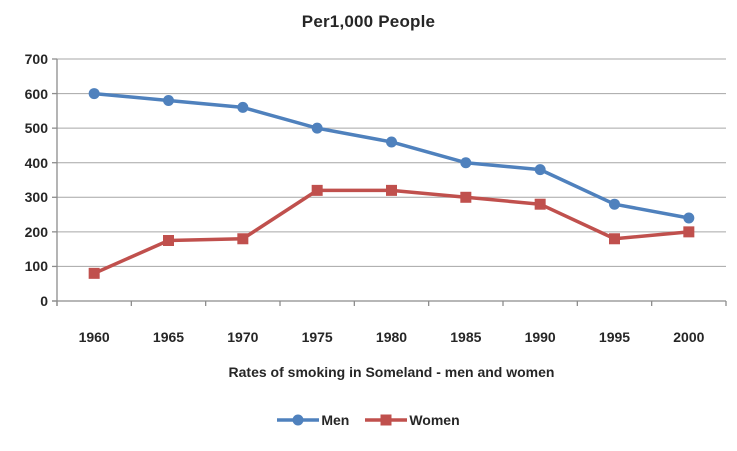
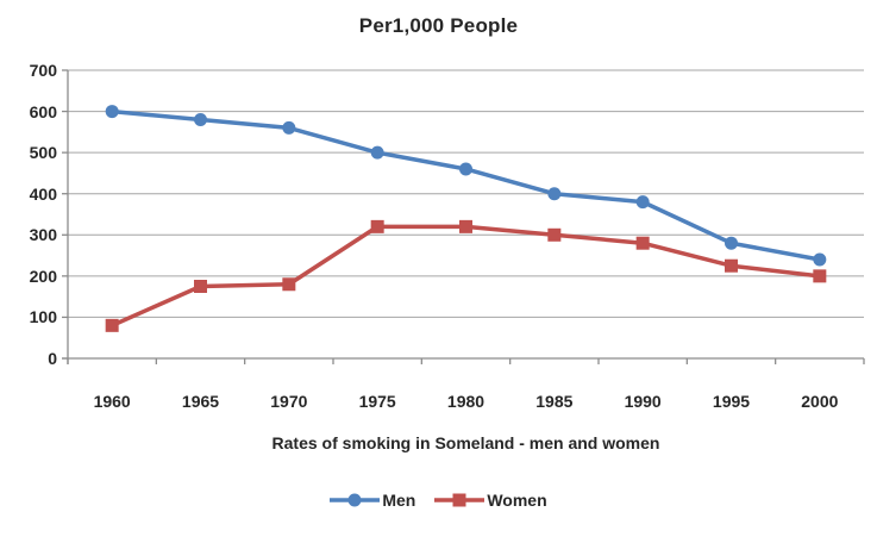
Women/1995: 180 -> 220
